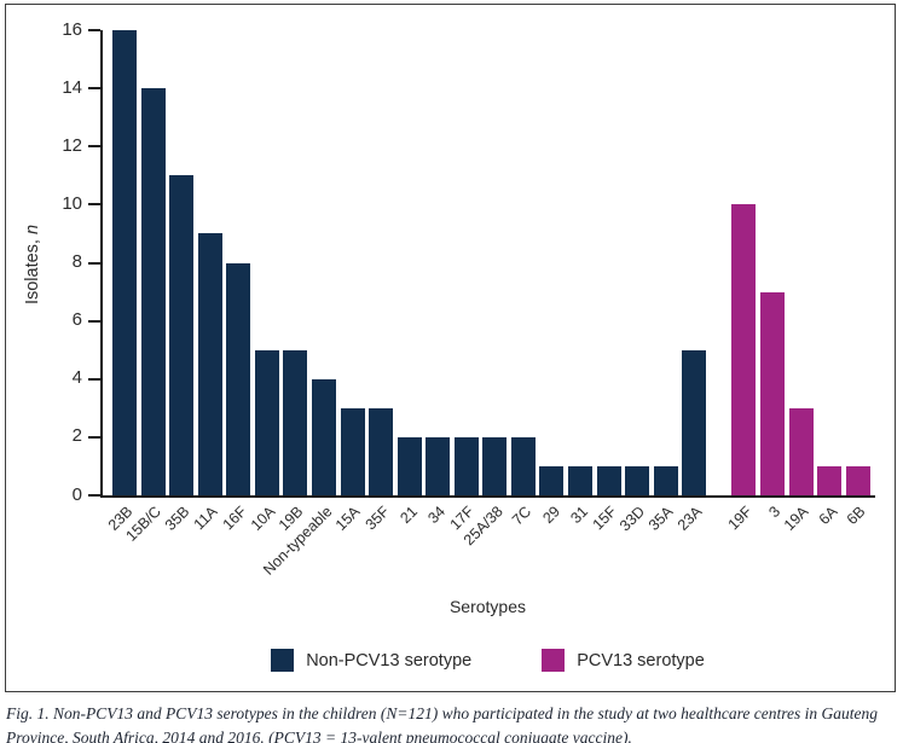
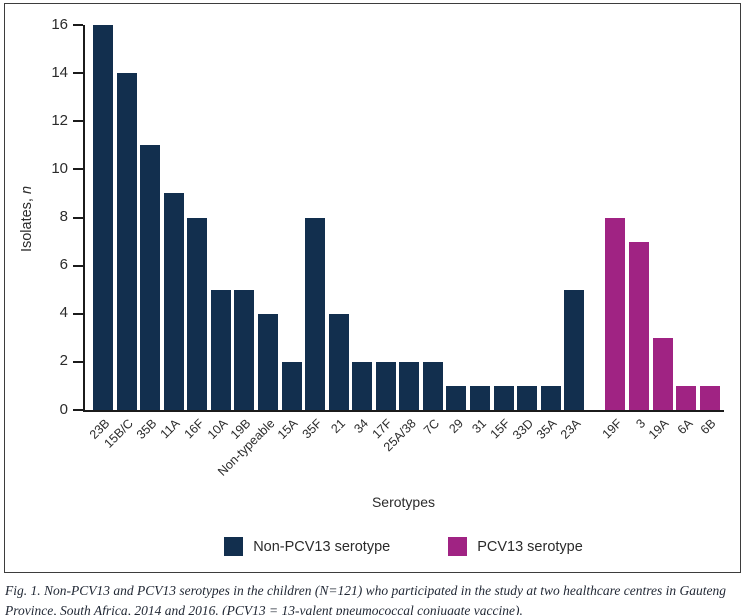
15A: 3 -> 2
35F: 3 -> 8
21: 2 -> 4
19F: 10 -> 8
